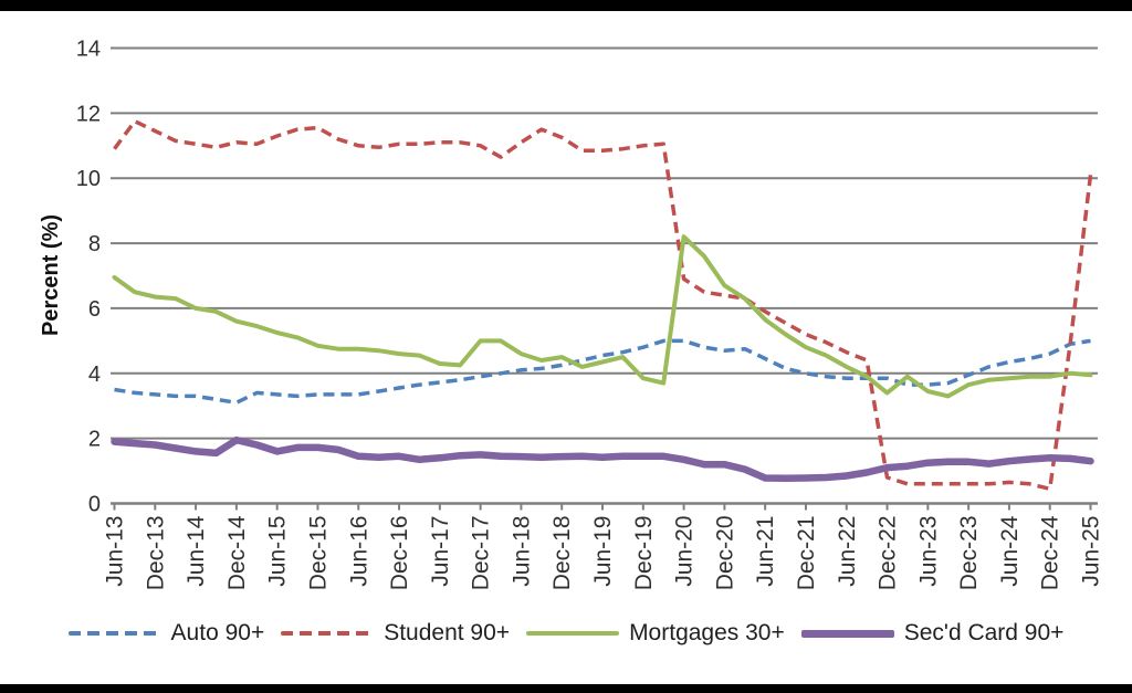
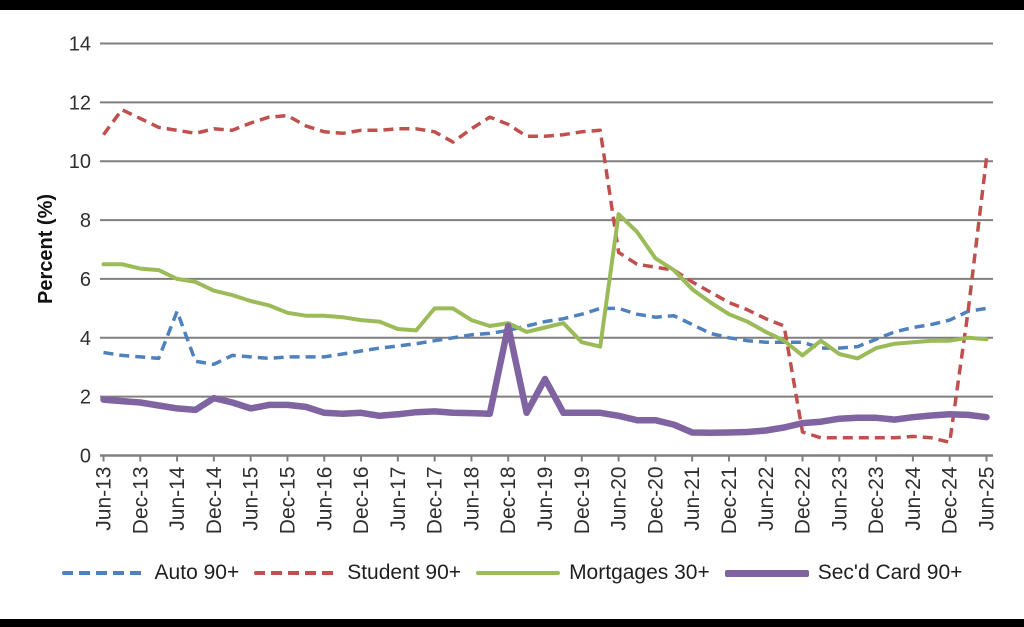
Mortgages 30+/Jun-13: 7.0 -> 6.5
Auto 90+/Jun-14: 3.3 -> 4.9
Sec'd Card 90+/Dec-18: 1.4 -> 4.4
Sec'd Card 90+/Jun-19: 1.4 -> 2.6
